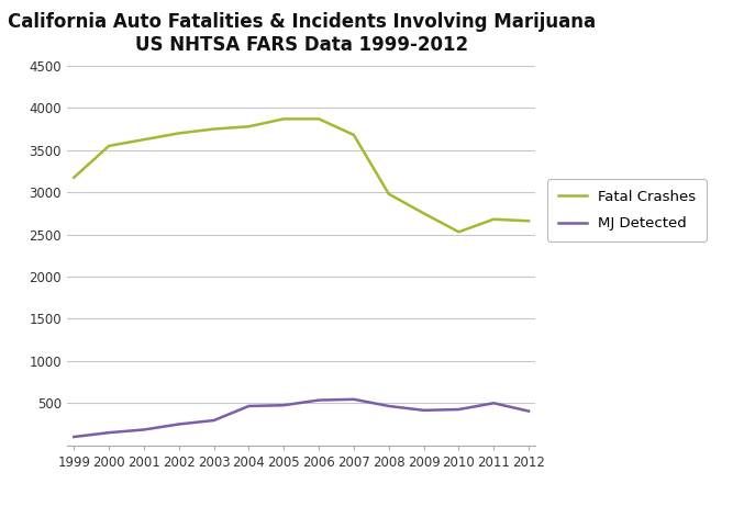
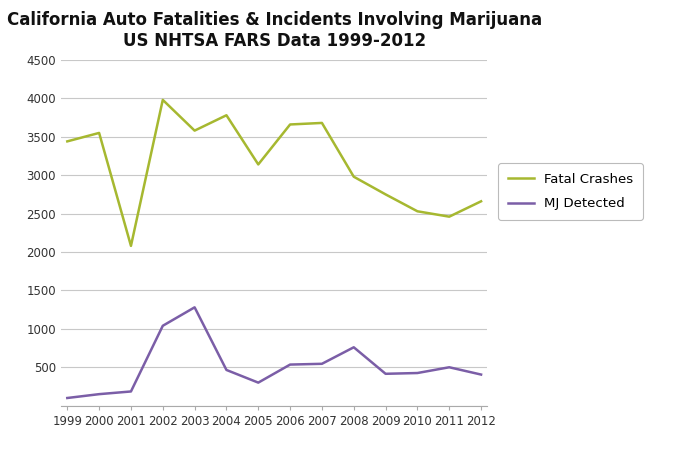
Fatal Crashes/1999: 3180 -> 3440
Fatal Crashes/2001: 3620 -> 2080
Fatal Crashes/2002: 3700 -> 3980
MJ Detected/2002: 250 -> 1040
Fatal Crashes/2003: 3750 -> 3580
MJ Detected/2003: 300 -> 1280
Fatal Crashes/2005: 3870 -> 3140
MJ Detected/2005: 480 -> 300
Fatal Crashes/2006: 3870 -> 3660
MJ Detected/2008: 460 -> 760
Fatal Crashes/2011: 2680 -> 2460
